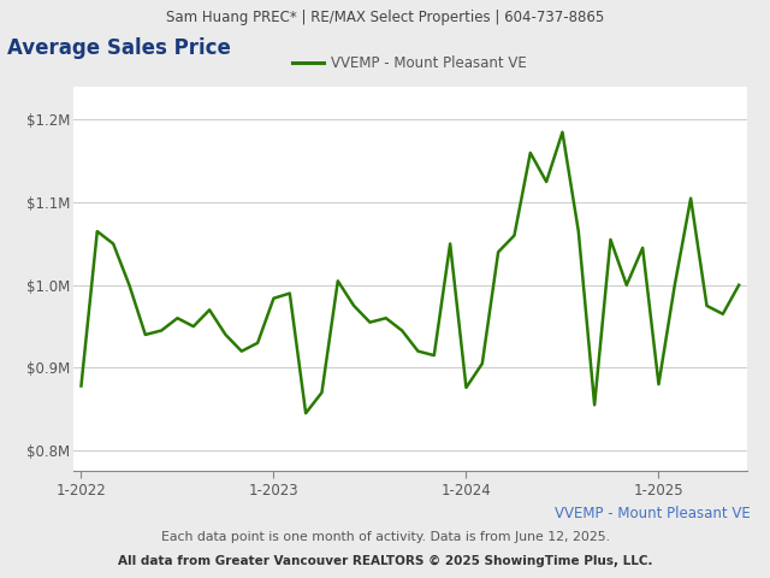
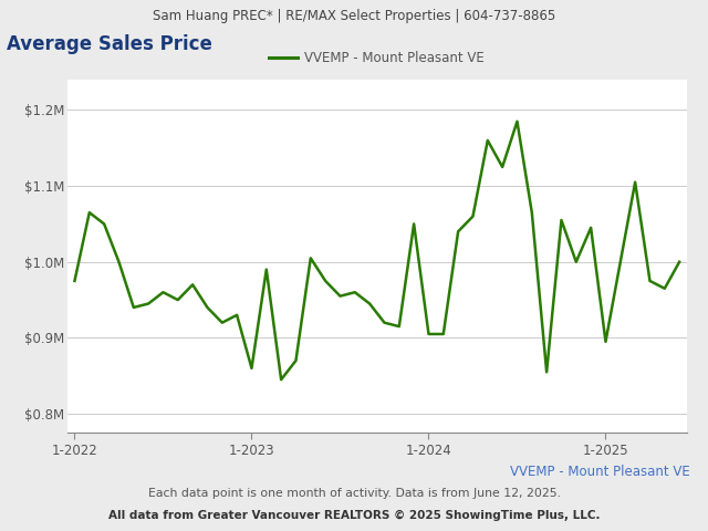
1-2022: $0.878M -> $0.975M
1-2023: $0.984M -> $0.860M
1-2024: $0.876M -> $0.905M
1-2025: $0.880M -> $0.895M
